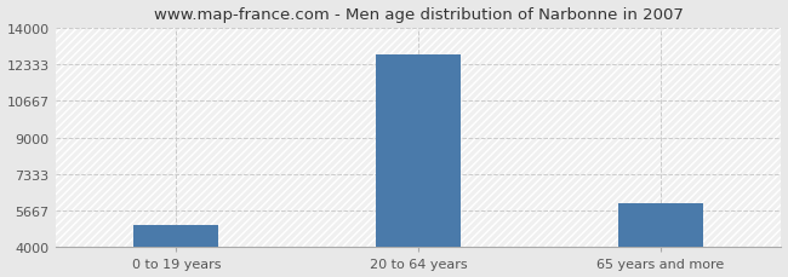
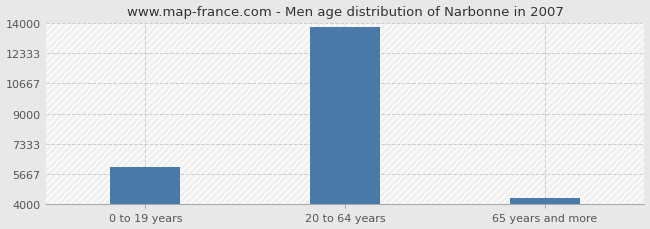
0 to 19 years: 5000 -> 6100
20 to 64 years: 12800 -> 13800
65 years and more: 6000 -> 4400
